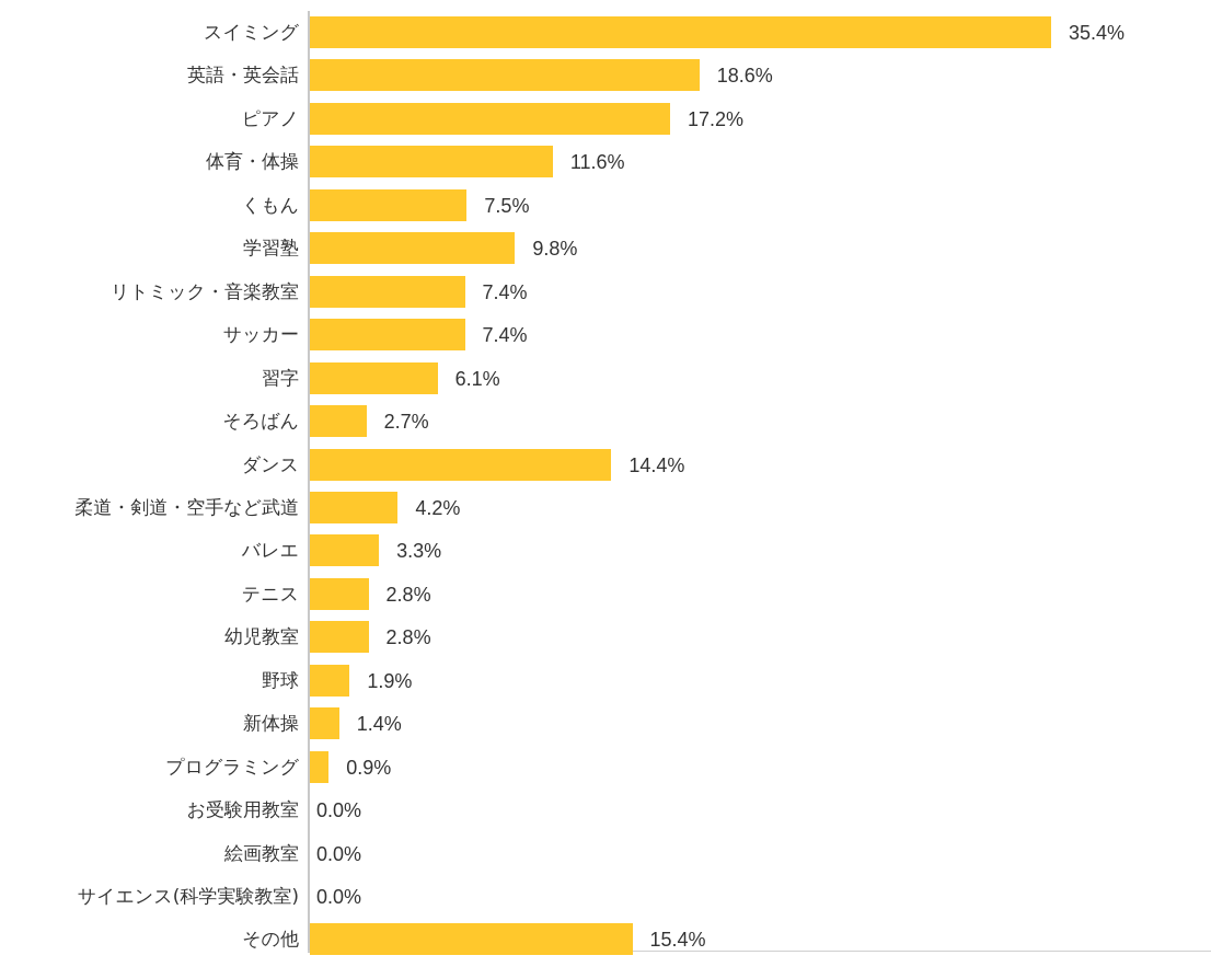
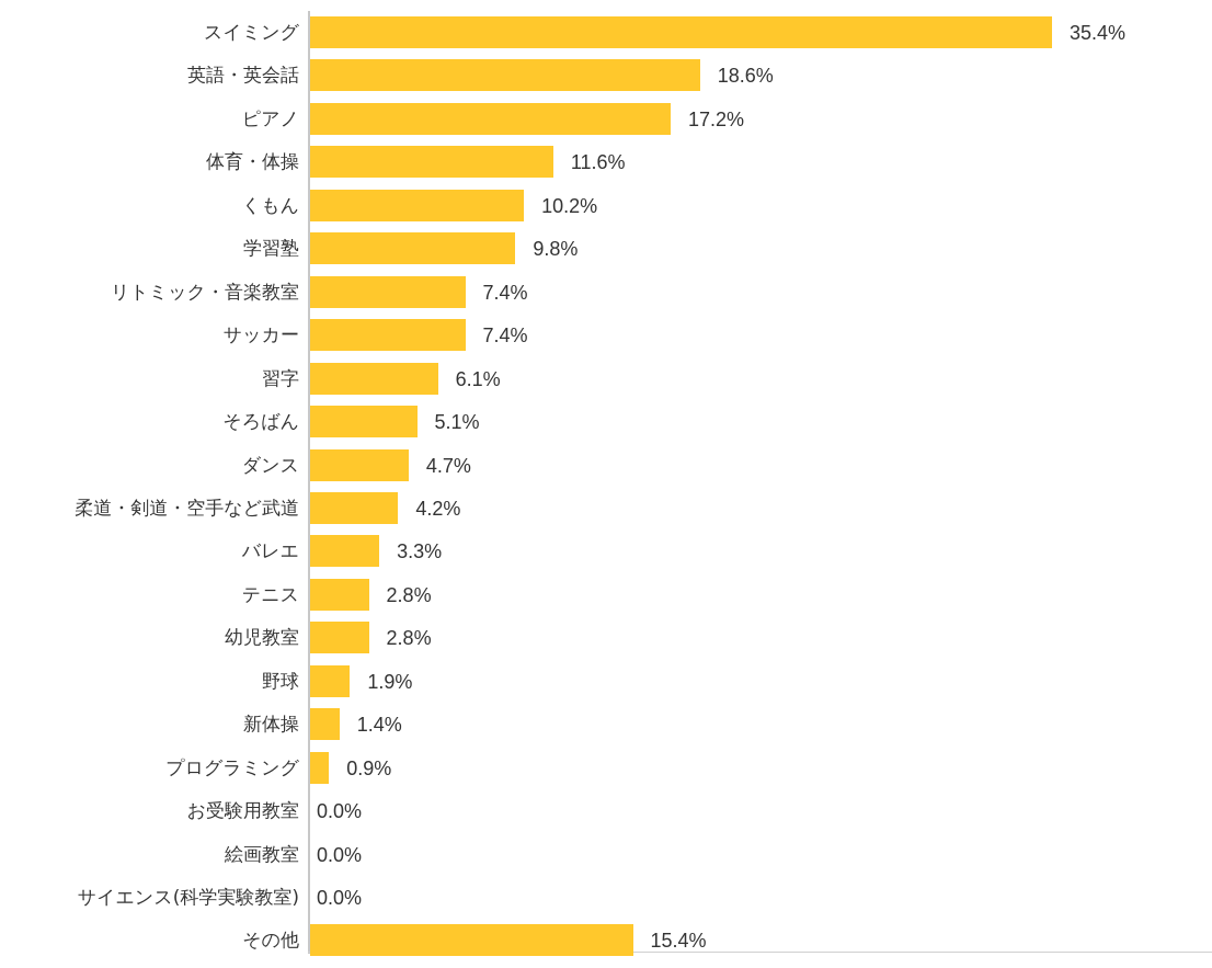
くもん: 7.5% -> 10.2%
そろばん: 2.7% -> 5.1%
ダンス: 14.4% -> 4.7%
